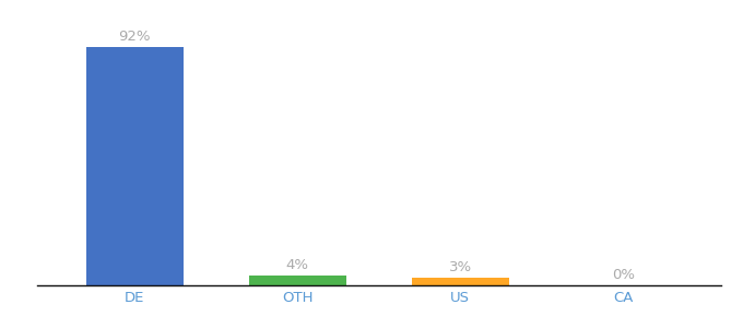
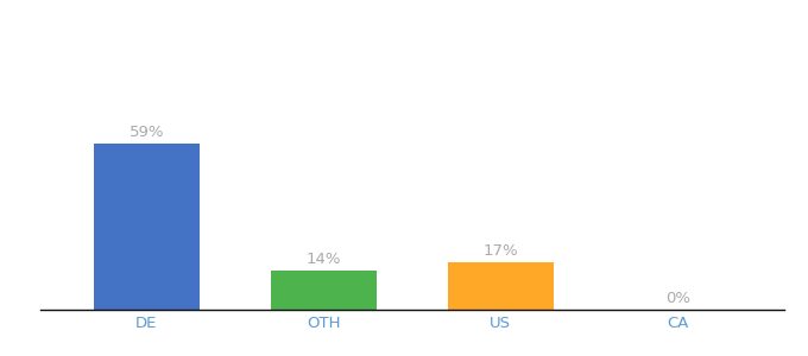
DE: 92% -> 59%
OTH: 4% -> 14%
US: 3% -> 17%
